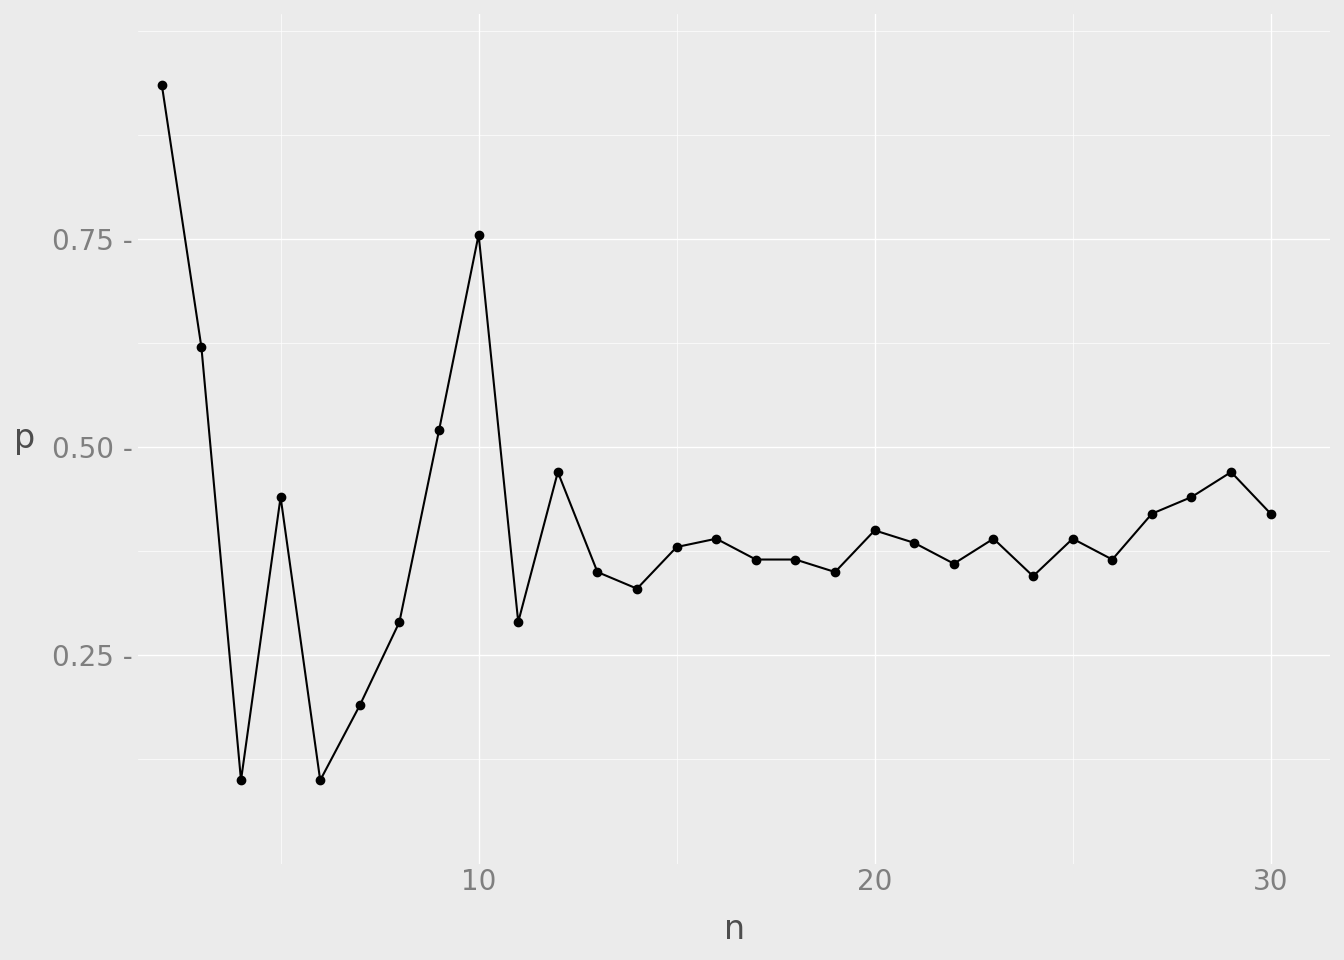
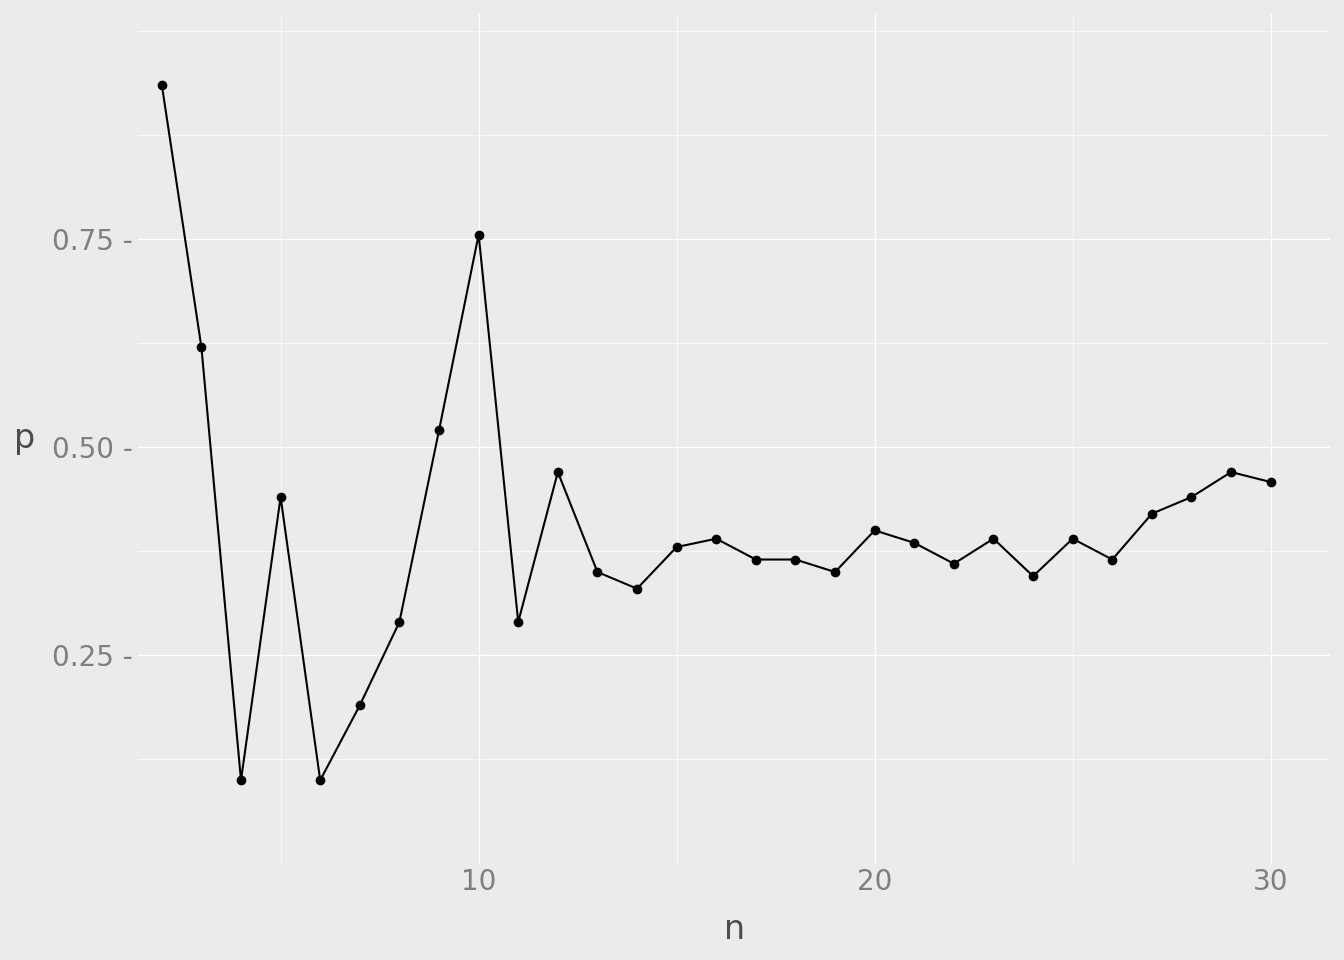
30: 0.420 - -> 0.458 -
